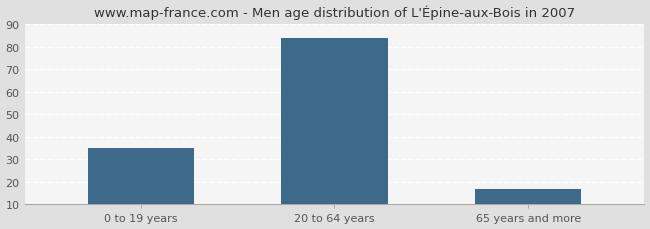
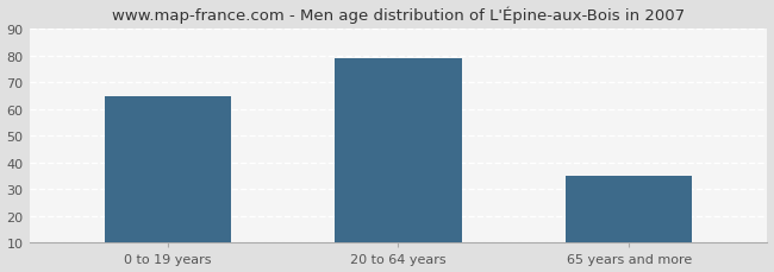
0 to 19 years: 35 -> 65
20 to 64 years: 84 -> 79
65 years and more: 17 -> 35
